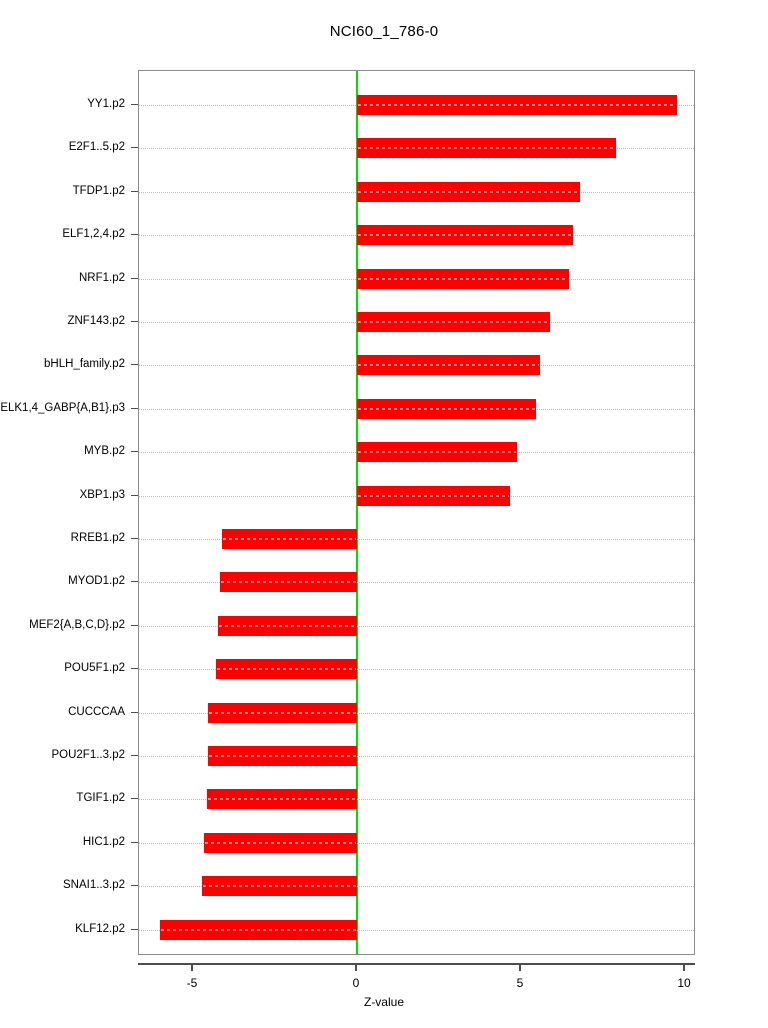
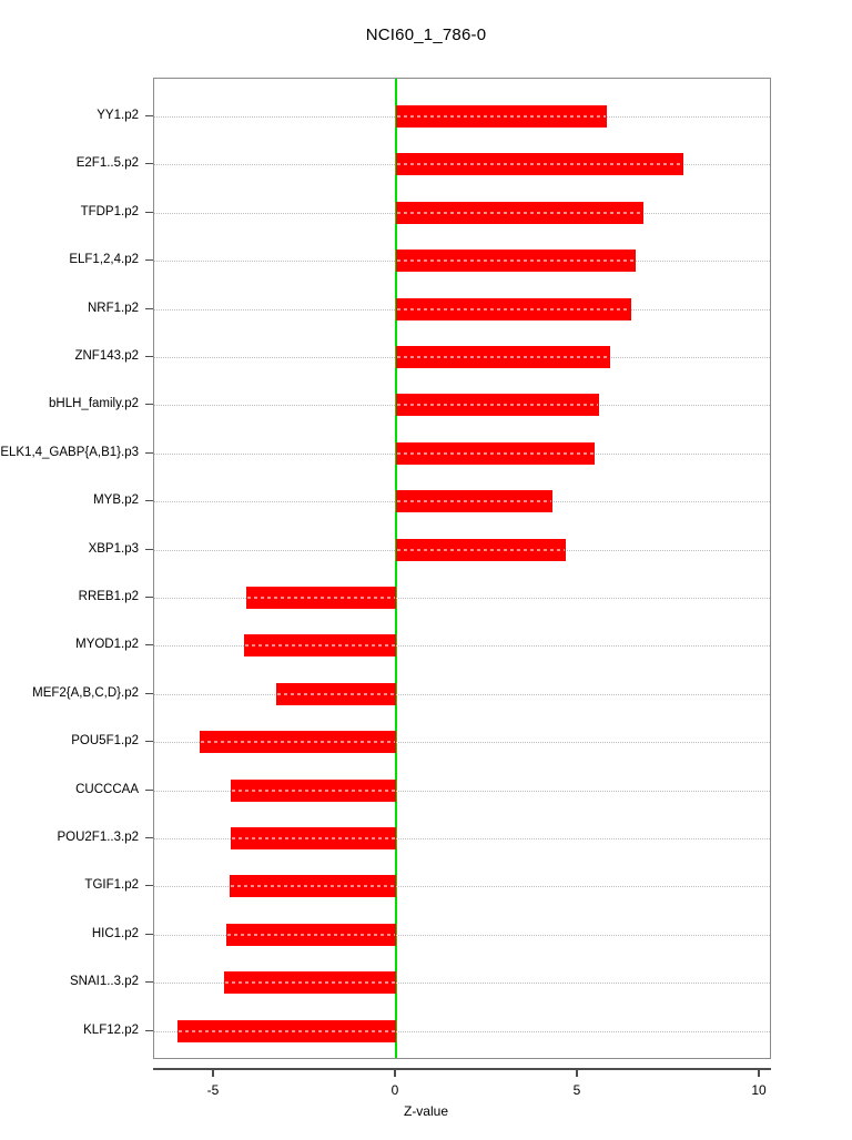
YY1.p2: 9.8 -> 5.8
MYB.p2: 4.9 -> 4.3
MEF2{A,B,C,D}.p2: -4.2 -> -3.3
POU5F1.p2: -4.3 -> -5.4
